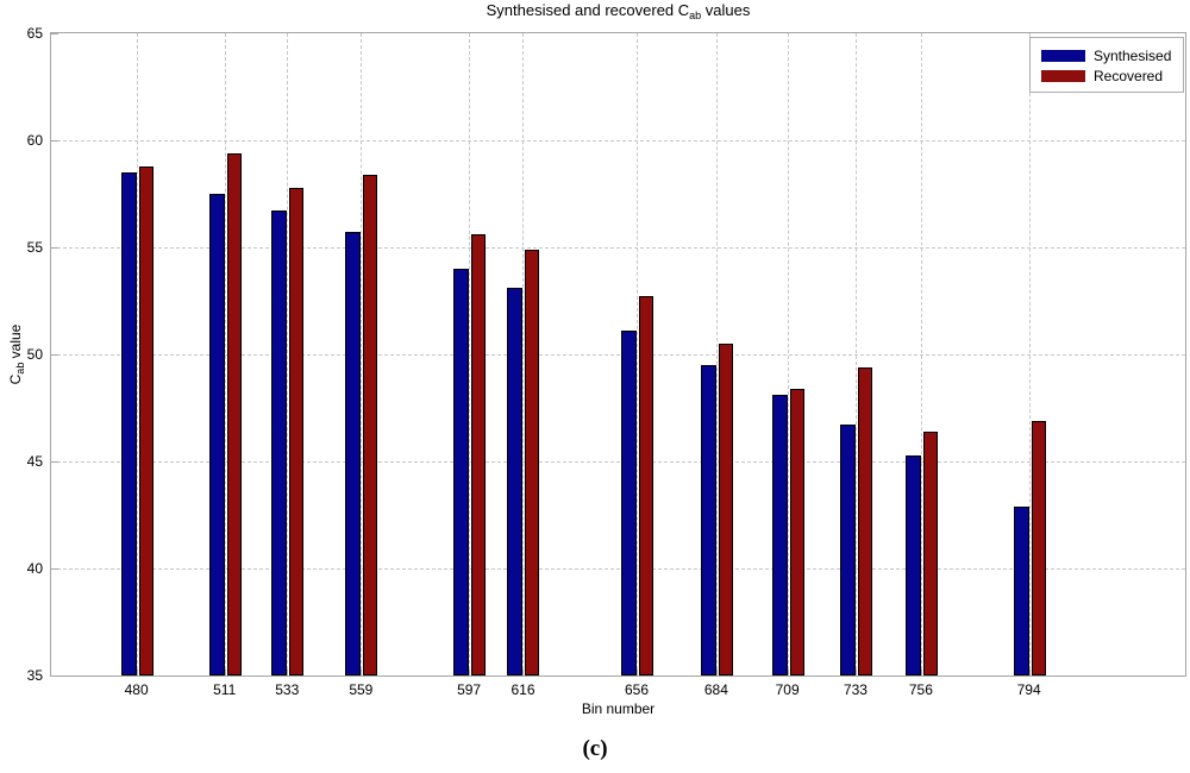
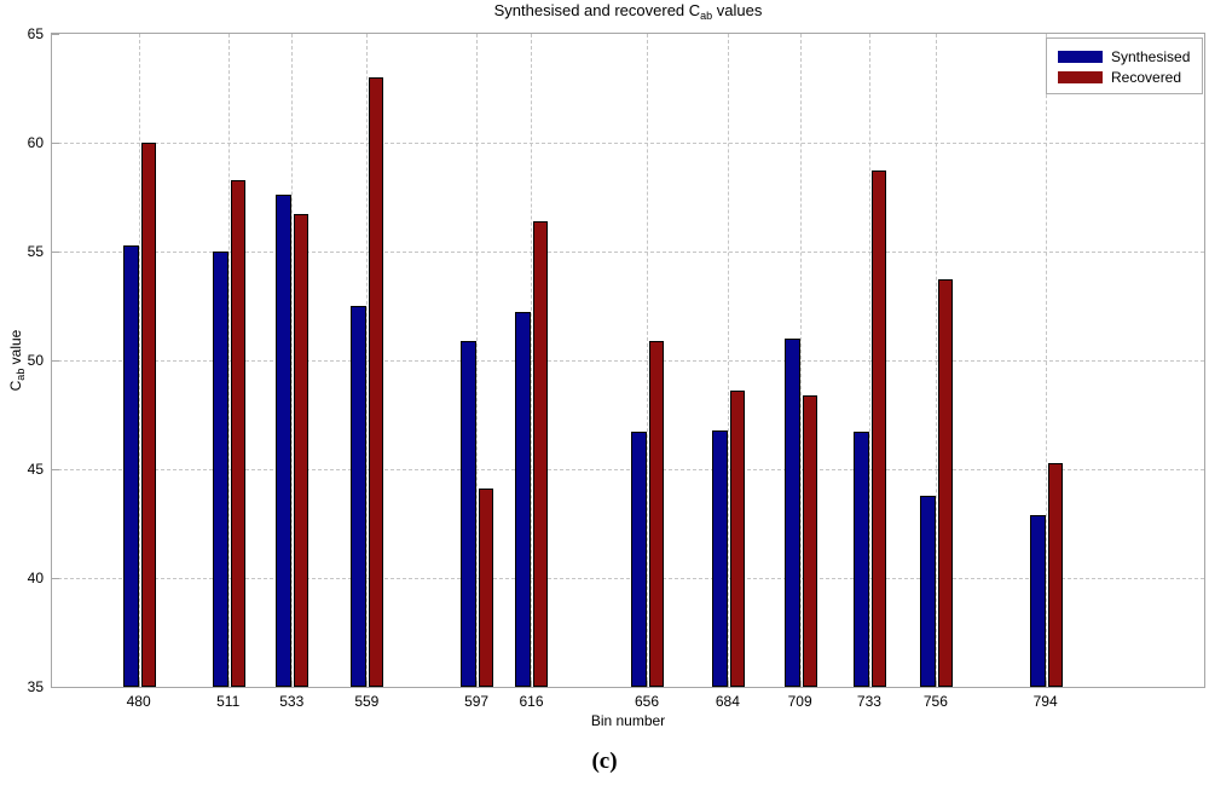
Synthesised/480: 58.5 -> 55.3
Recovered/480: 58.8 -> 60.0
Synthesised/511: 57.5 -> 55.0
Recovered/511: 59.4 -> 58.3
Synthesised/533: 56.7 -> 57.6
Recovered/533: 57.8 -> 56.7
Synthesised/559: 55.7 -> 52.5
Recovered/559: 58.4 -> 63.0
Synthesised/597: 54.0 -> 50.9
Recovered/597: 55.6 -> 44.1
Synthesised/616: 53.1 -> 52.2
Recovered/616: 54.9 -> 56.4
Synthesised/656: 51.1 -> 46.7
Recovered/656: 52.7 -> 50.9
Synthesised/684: 49.5 -> 46.8
Recovered/684: 50.5 -> 48.6
Synthesised/709: 48.1 -> 51.0
Recovered/733: 49.4 -> 58.7
Synthesised/756: 45.3 -> 43.8
Recovered/756: 46.4 -> 53.7
Recovered/794: 46.9 -> 45.3
